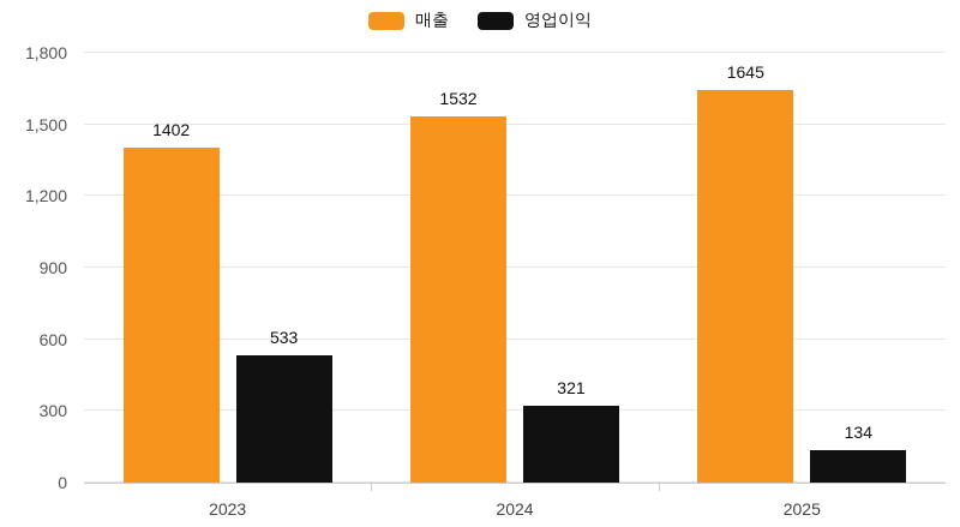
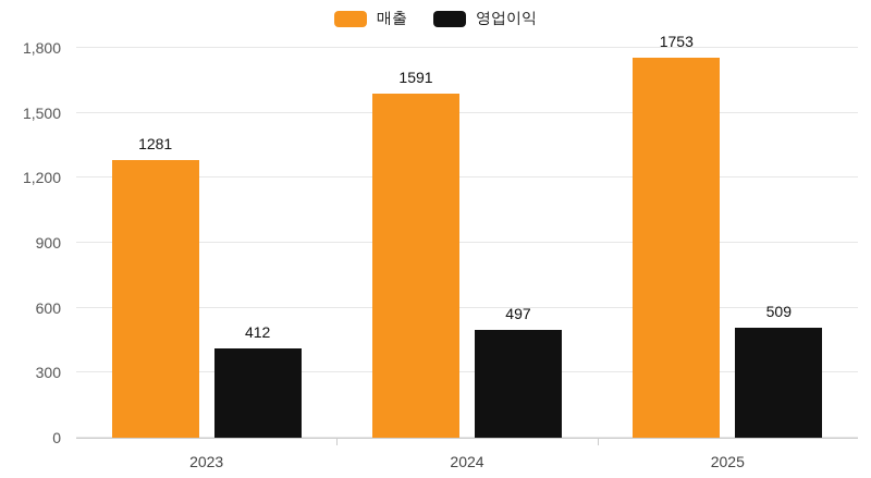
매출/2023: 1402 -> 1281
영업이익/2023: 533 -> 412
매출/2024: 1532 -> 1591
영업이익/2024: 321 -> 497
매출/2025: 1645 -> 1753
영업이익/2025: 134 -> 509
